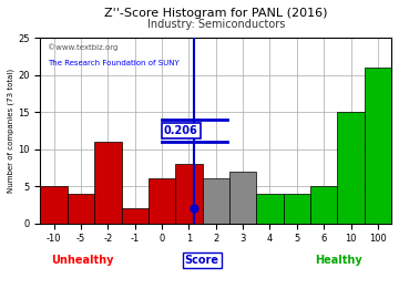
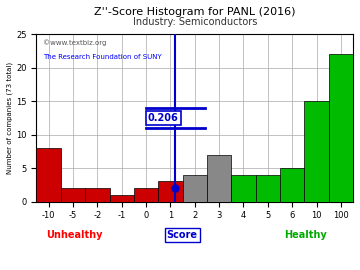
-10: 5 -> 8
-5: 4 -> 2
-2: 11 -> 2
-1: 2 -> 1
0: 6 -> 2
1: 8 -> 3
2: 6 -> 4
100: 21 -> 22
